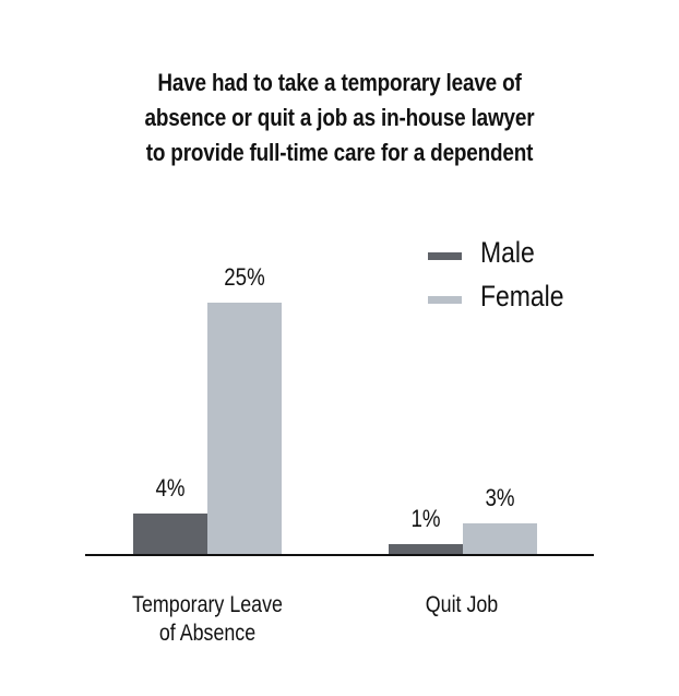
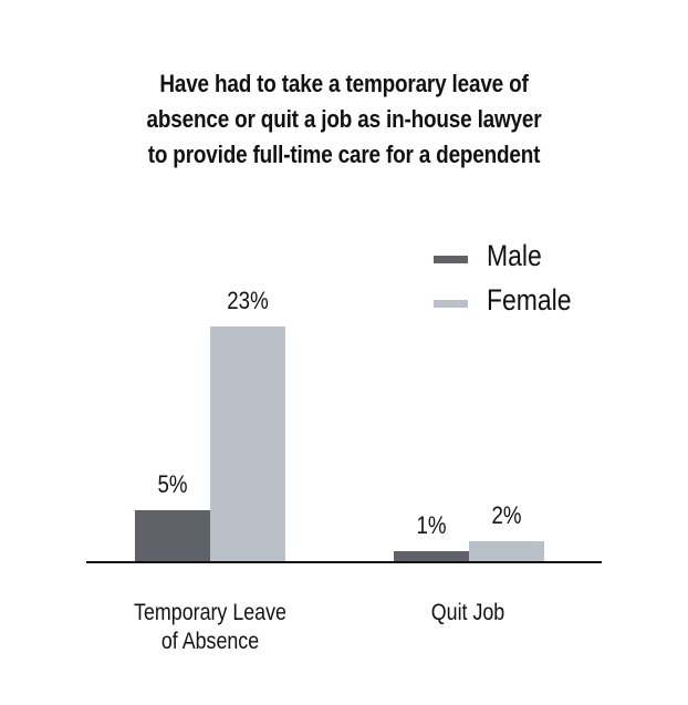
Male/Temporary Leave of Absence: 4% -> 5%
Female/Temporary Leave of Absence: 25% -> 23%
Female/Quit Job: 3% -> 2%
